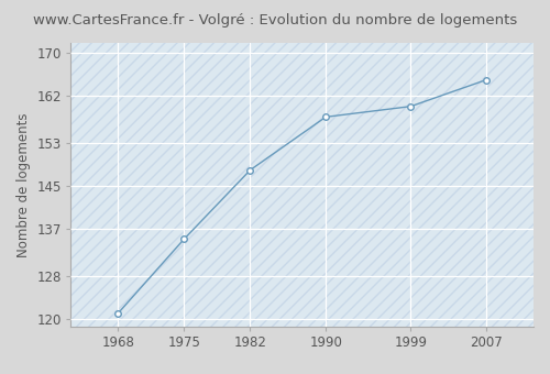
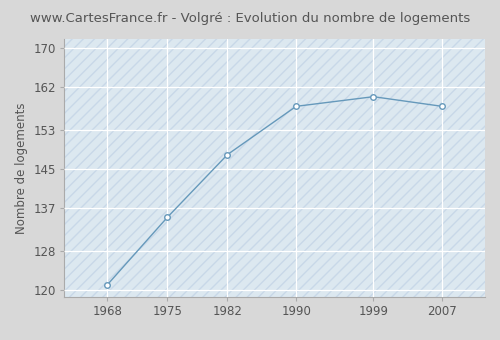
2007: 165 -> 158
